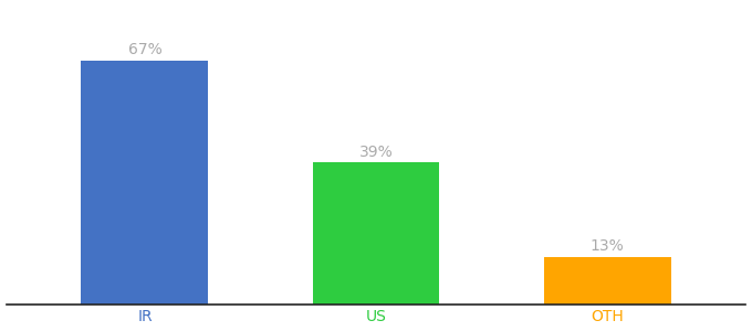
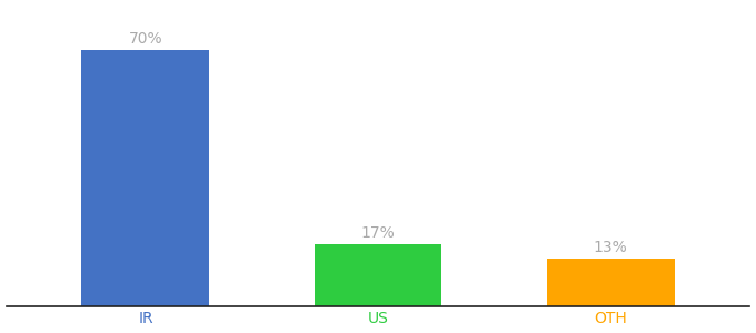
IR: 67% -> 70%
US: 39% -> 17%
